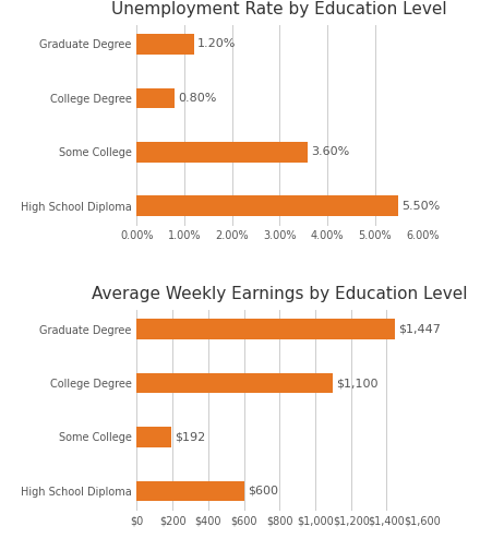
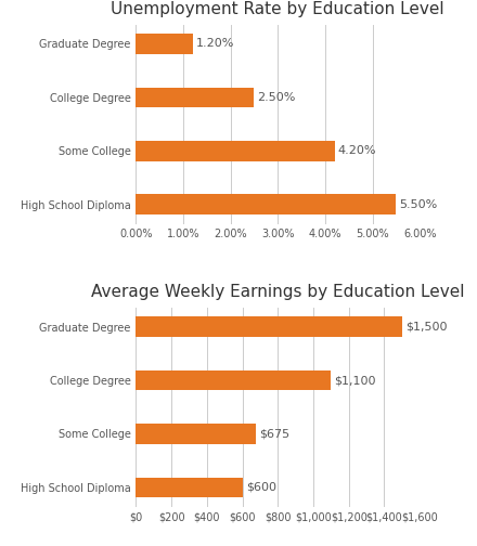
Unemployment Rate by Education Level/College Degree: 0.80% -> 2.50%
Unemployment Rate by Education Level/Some College: 3.60% -> 4.20%
Average Weekly Earnings by Education Level/Graduate Degree: $1,447 -> $1,500
Average Weekly Earnings by Education Level/Some College: $192 -> $675
